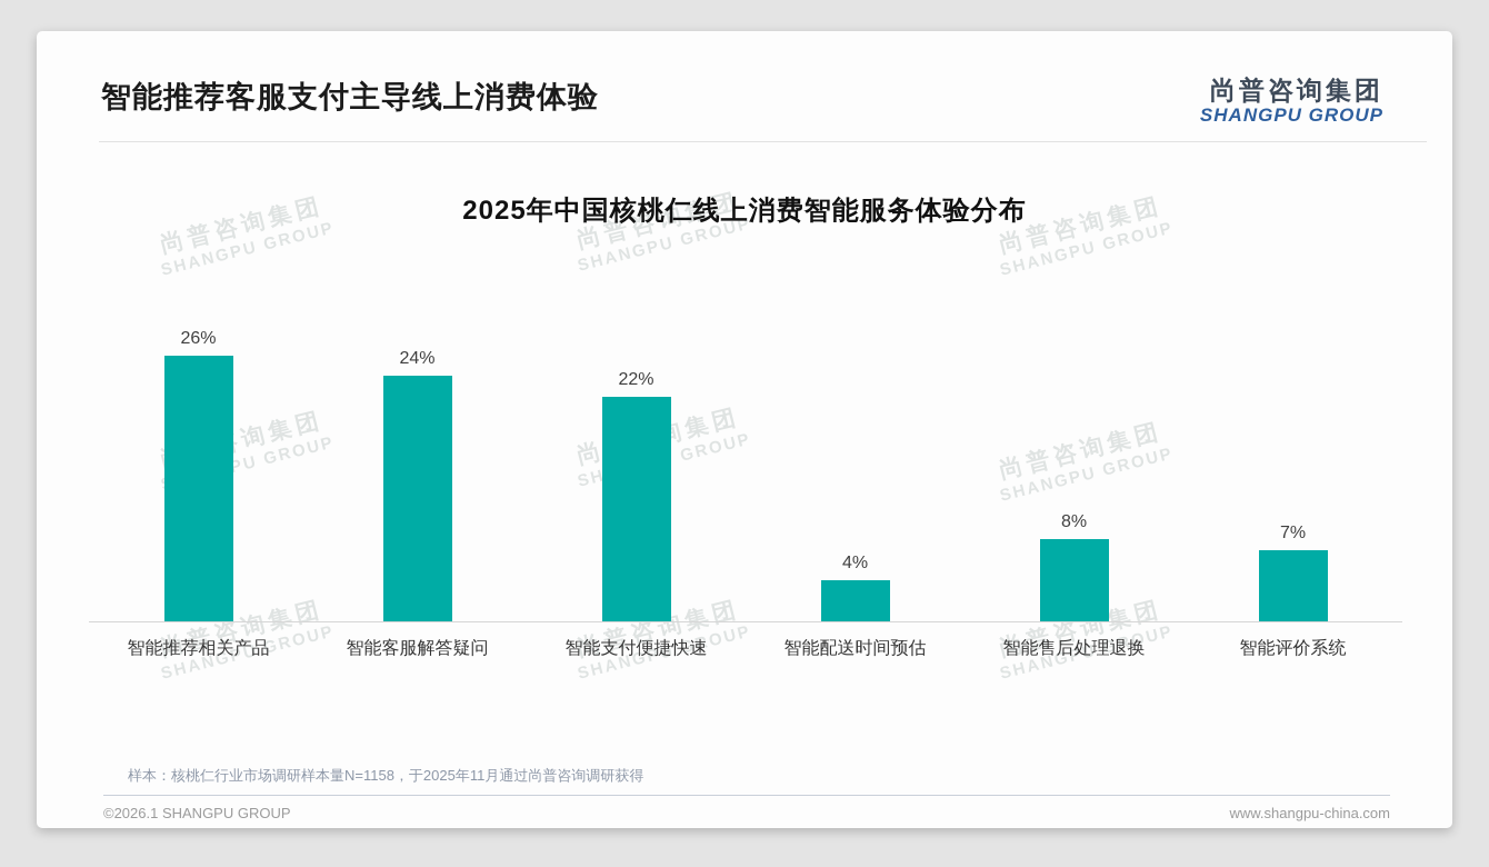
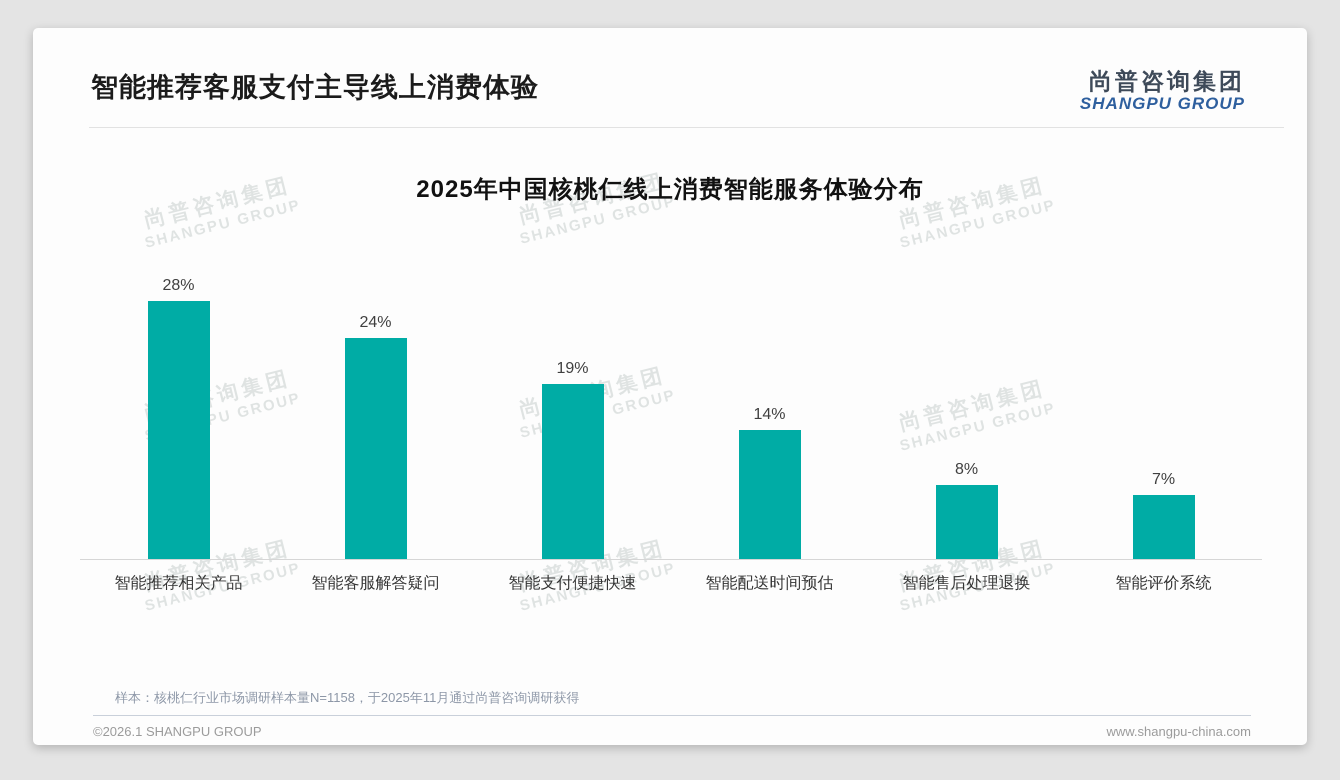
智能推荐相关产品: 26% -> 28%
智能支付便捷快速: 22% -> 19%
智能配送时间预估: 4% -> 14%
